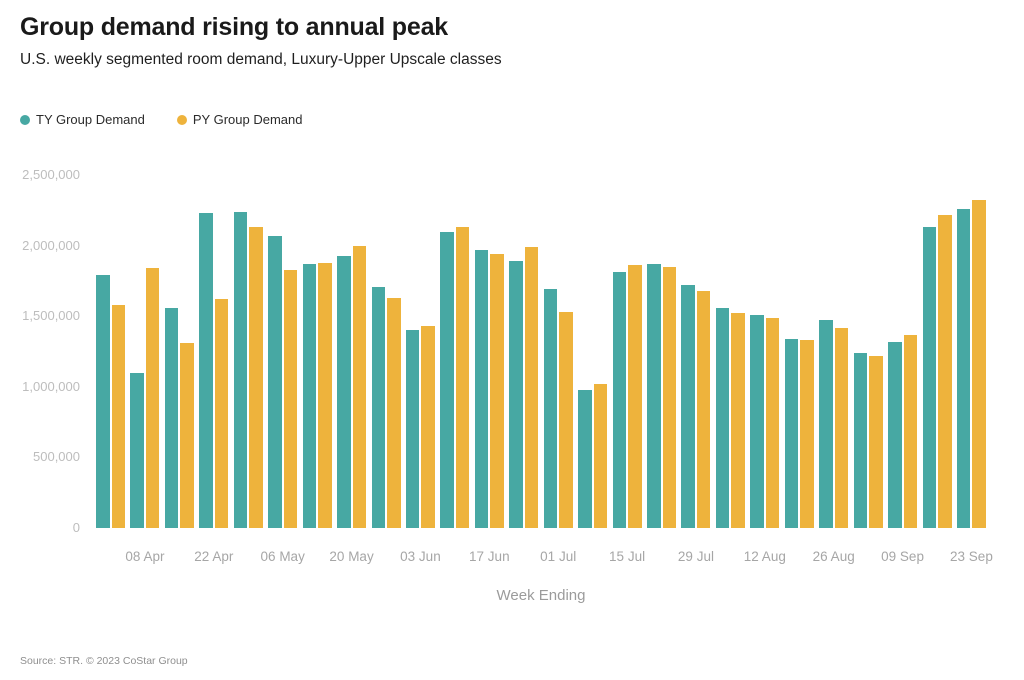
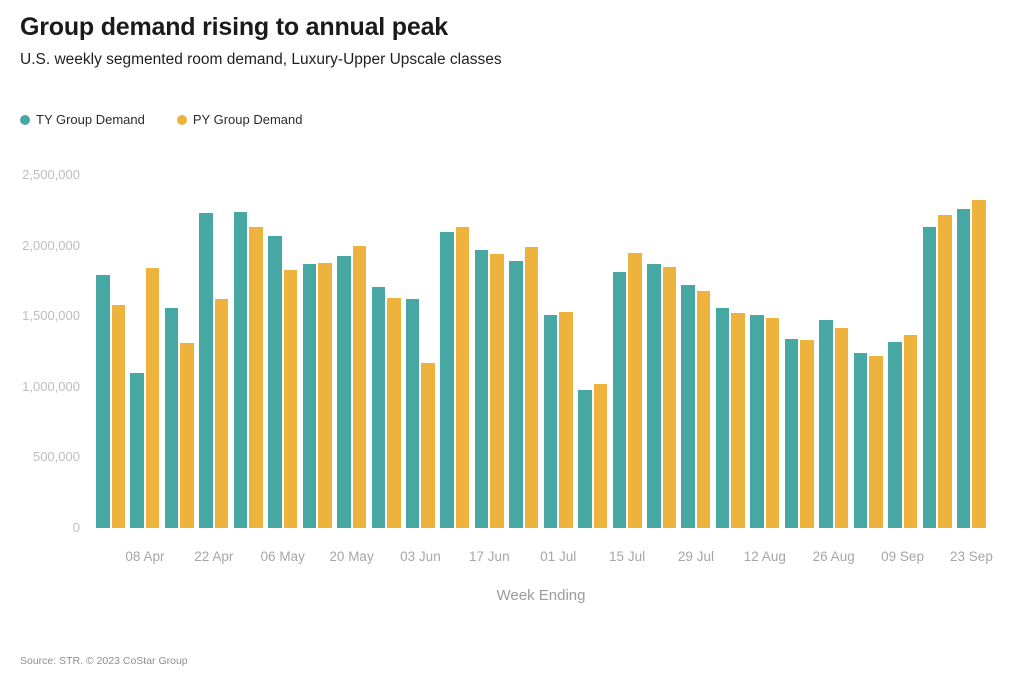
TY Group Demand/03 Jun: 1400000 -> 1620000
PY Group Demand/03 Jun: 1430000 -> 1170000
TY Group Demand/01 Jul: 1690000 -> 1510000
PY Group Demand/15 Jul: 1860000 -> 1950000
